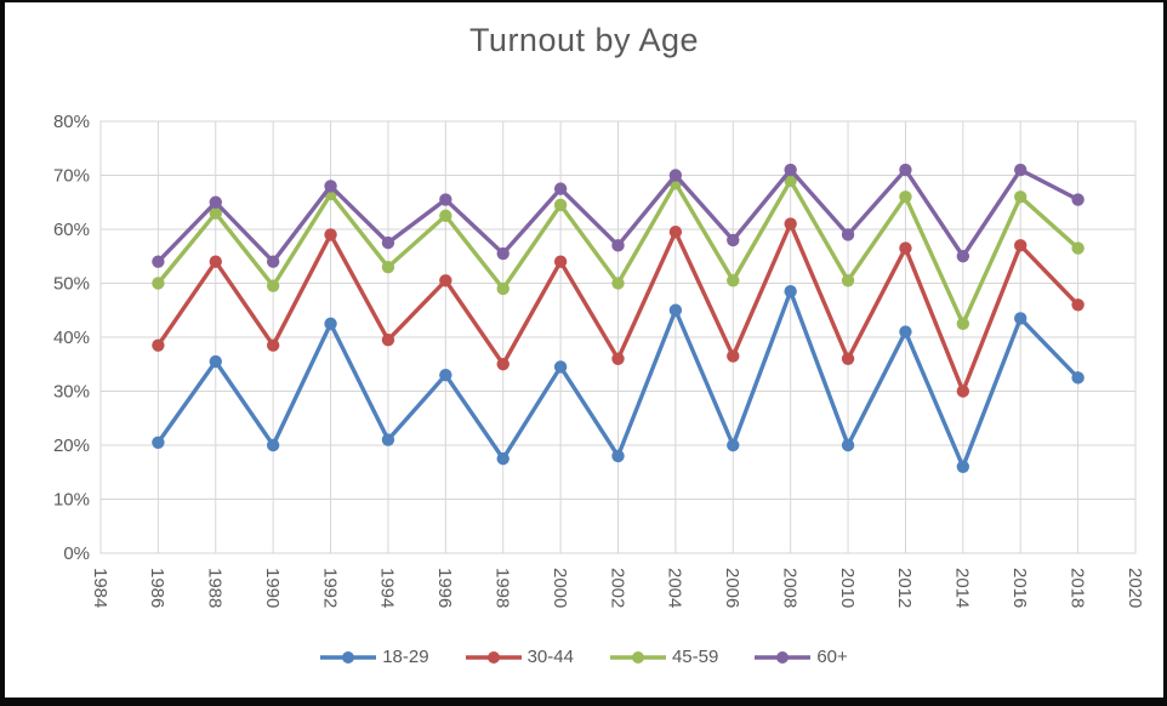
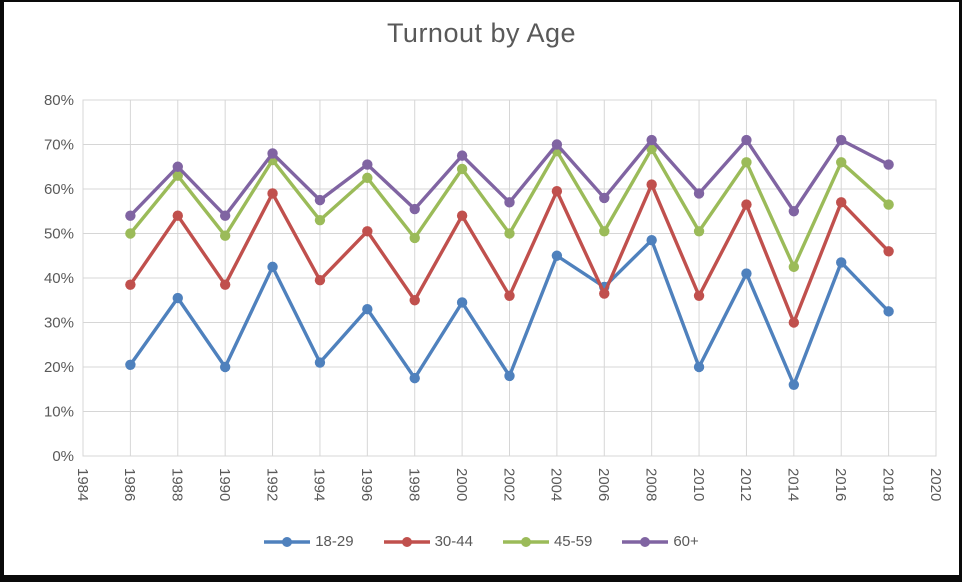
18-29/2006: 20% -> 38%
